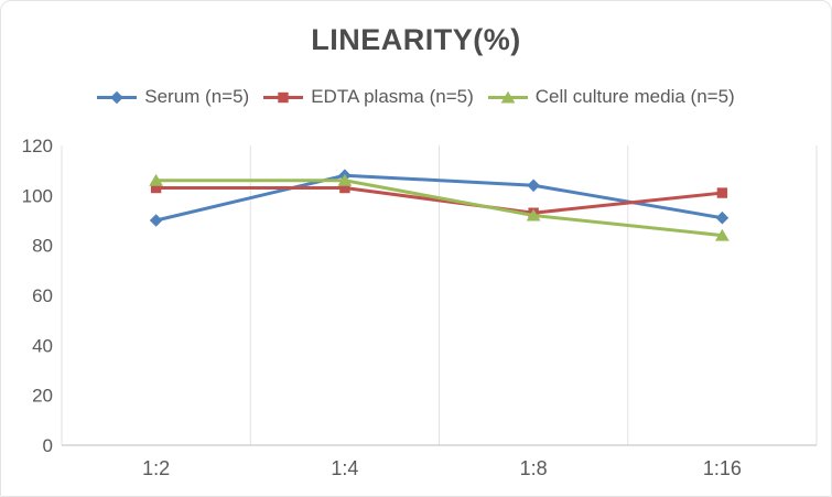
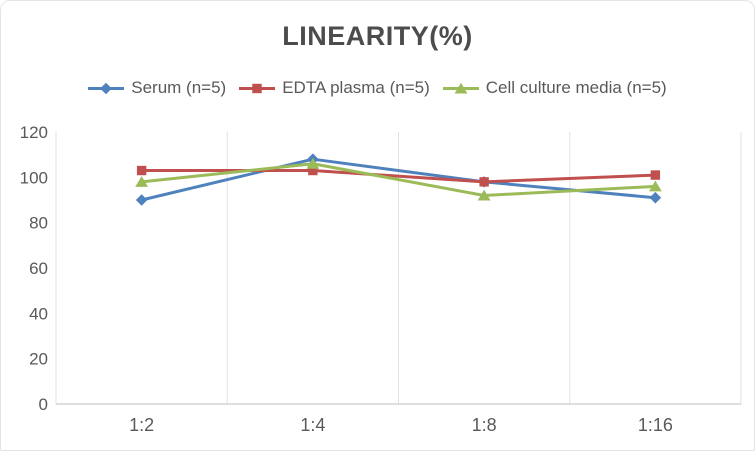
Cell culture media (n=5)/1:2: 106 -> 98
Serum (n=5)/1:8: 104 -> 98
EDTA plasma (n=5)/1:8: 93 -> 98
Cell culture media (n=5)/1:16: 84 -> 96
